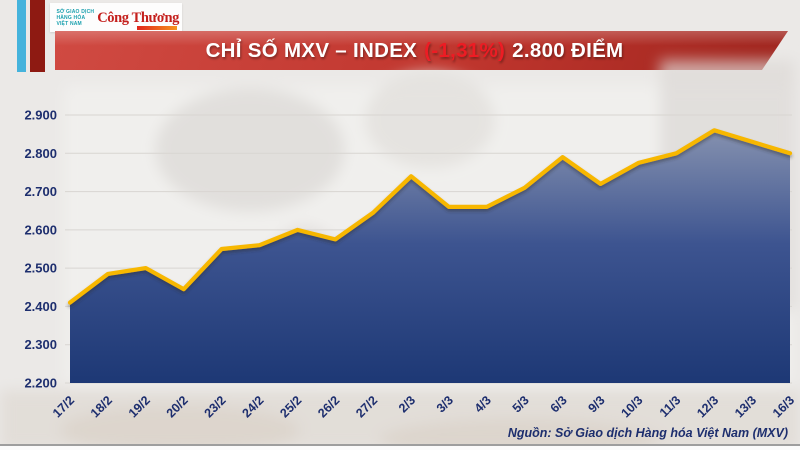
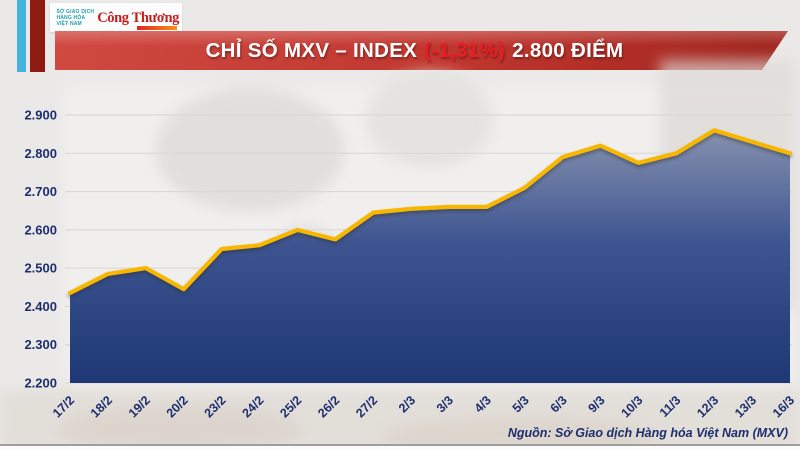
17/2: 2410 -> 2440
2/3: 2740 -> 2660
9/3: 2720 -> 2820
